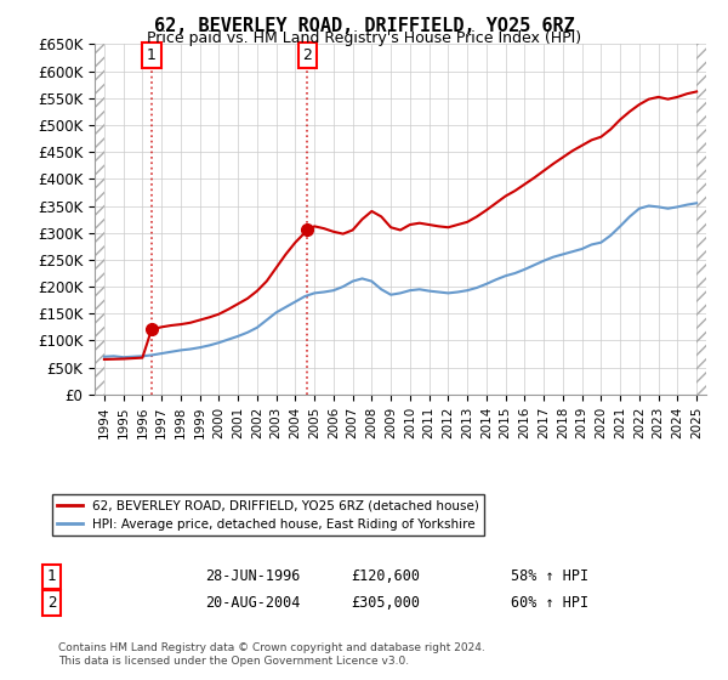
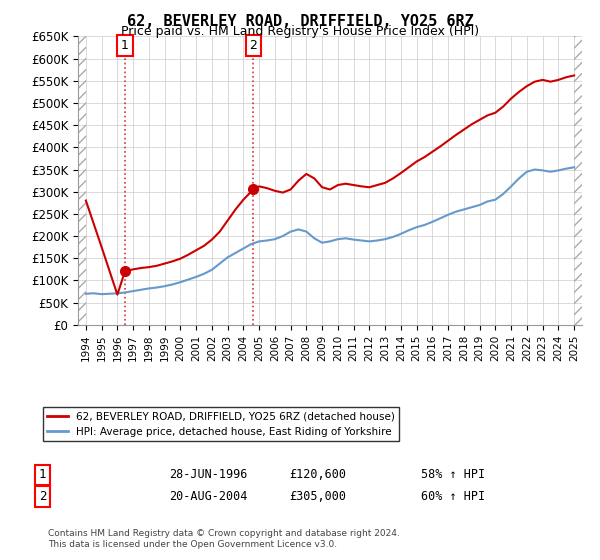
62, BEVERLEY ROAD, DRIFFIELD, YO25 6RZ (detached house)/1994: £65K -> £280K
62, BEVERLEY ROAD, DRIFFIELD, YO25 6RZ (detached house)/1995: £66K -> £175K
